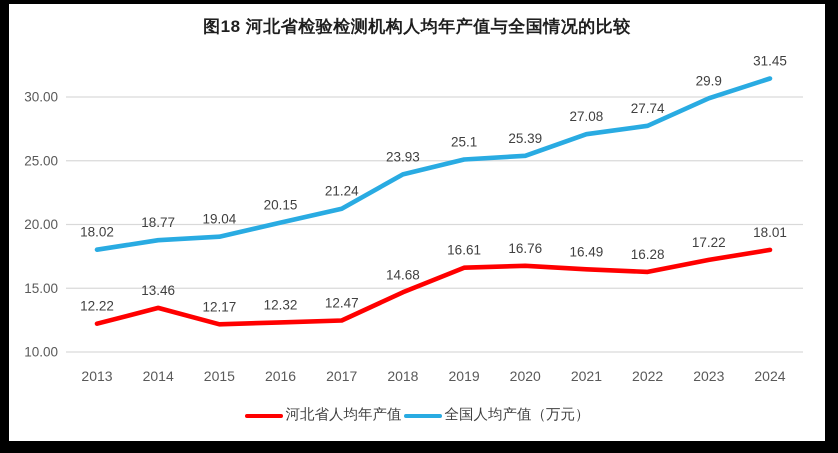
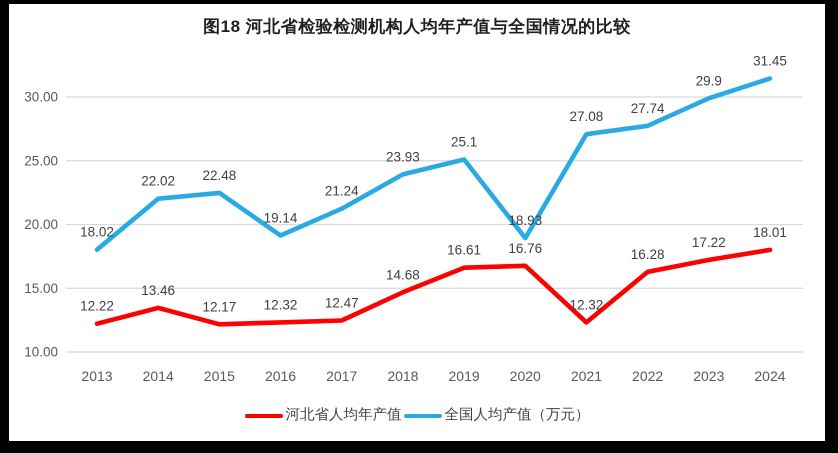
全国人均产值（万元）/2014: 18.77 -> 22.02
全国人均产值（万元）/2015: 19.04 -> 22.48
全国人均产值（万元）/2016: 20.15 -> 19.14
全国人均产值（万元）/2020: 25.39 -> 18.93
河北省人均年产值/2021: 16.49 -> 12.32
